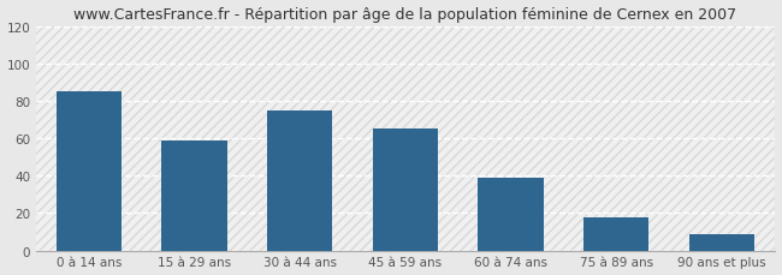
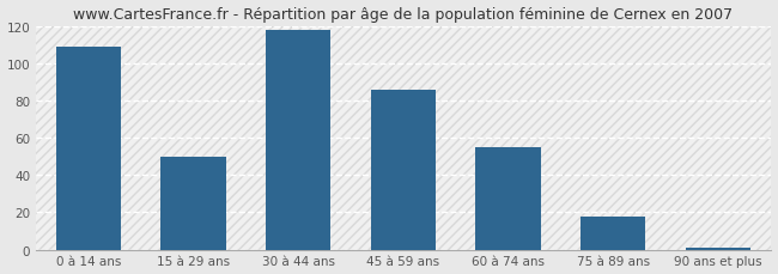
0 à 14 ans: 85 -> 109
15 à 29 ans: 59 -> 50
30 à 44 ans: 75 -> 118
45 à 59 ans: 65 -> 86
60 à 74 ans: 39 -> 55
90 ans et plus: 9 -> 1
